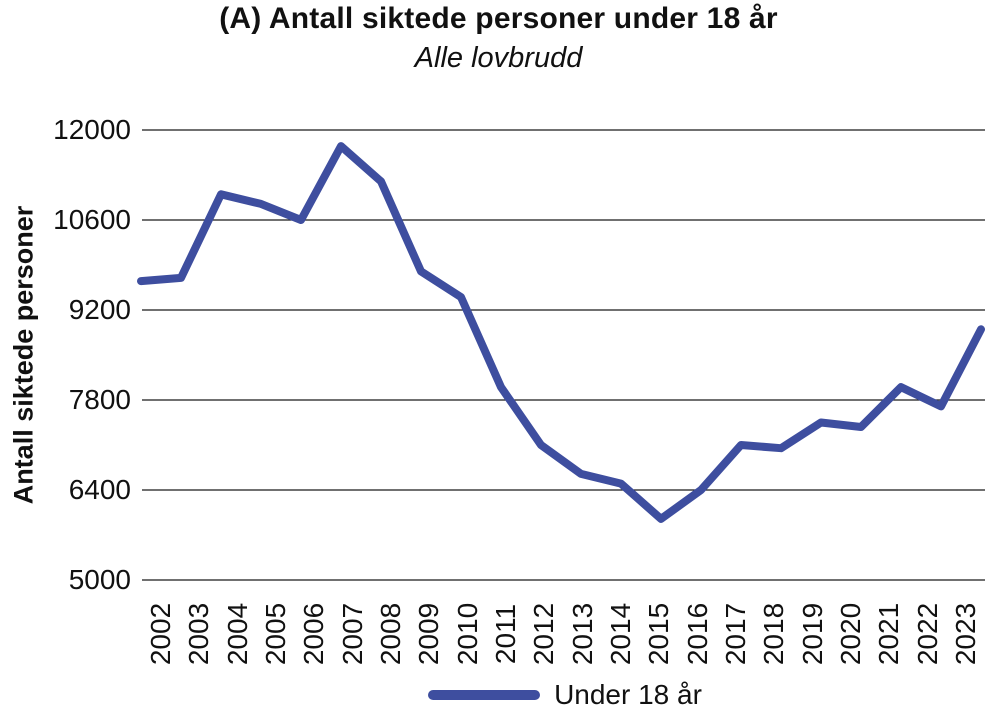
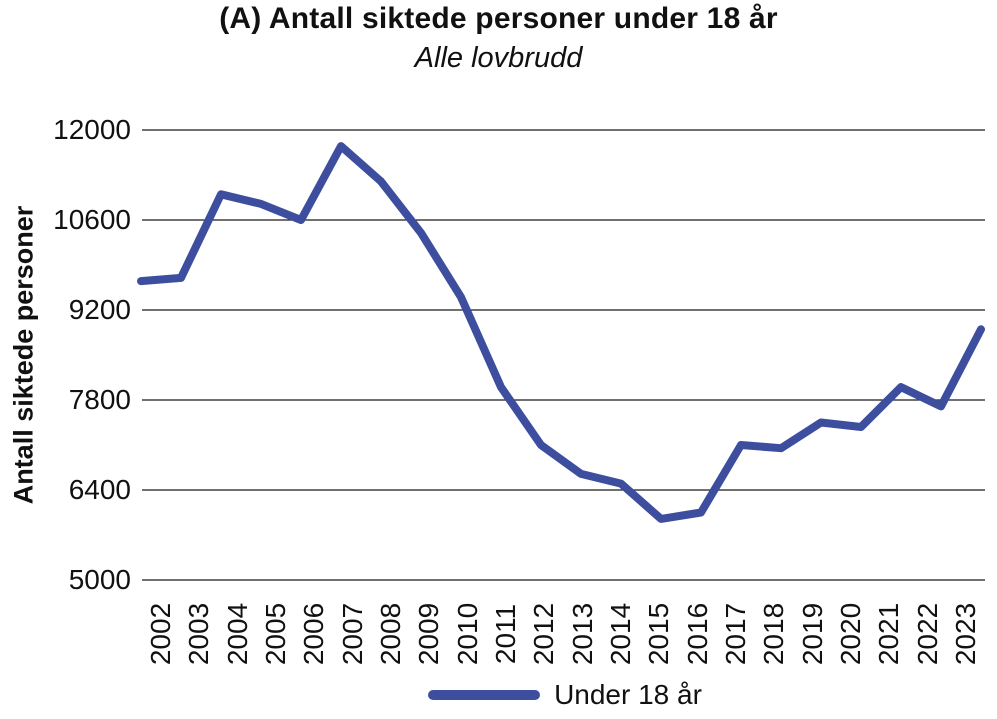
2009: 9800 -> 10400
2016: 6400 -> 6000
